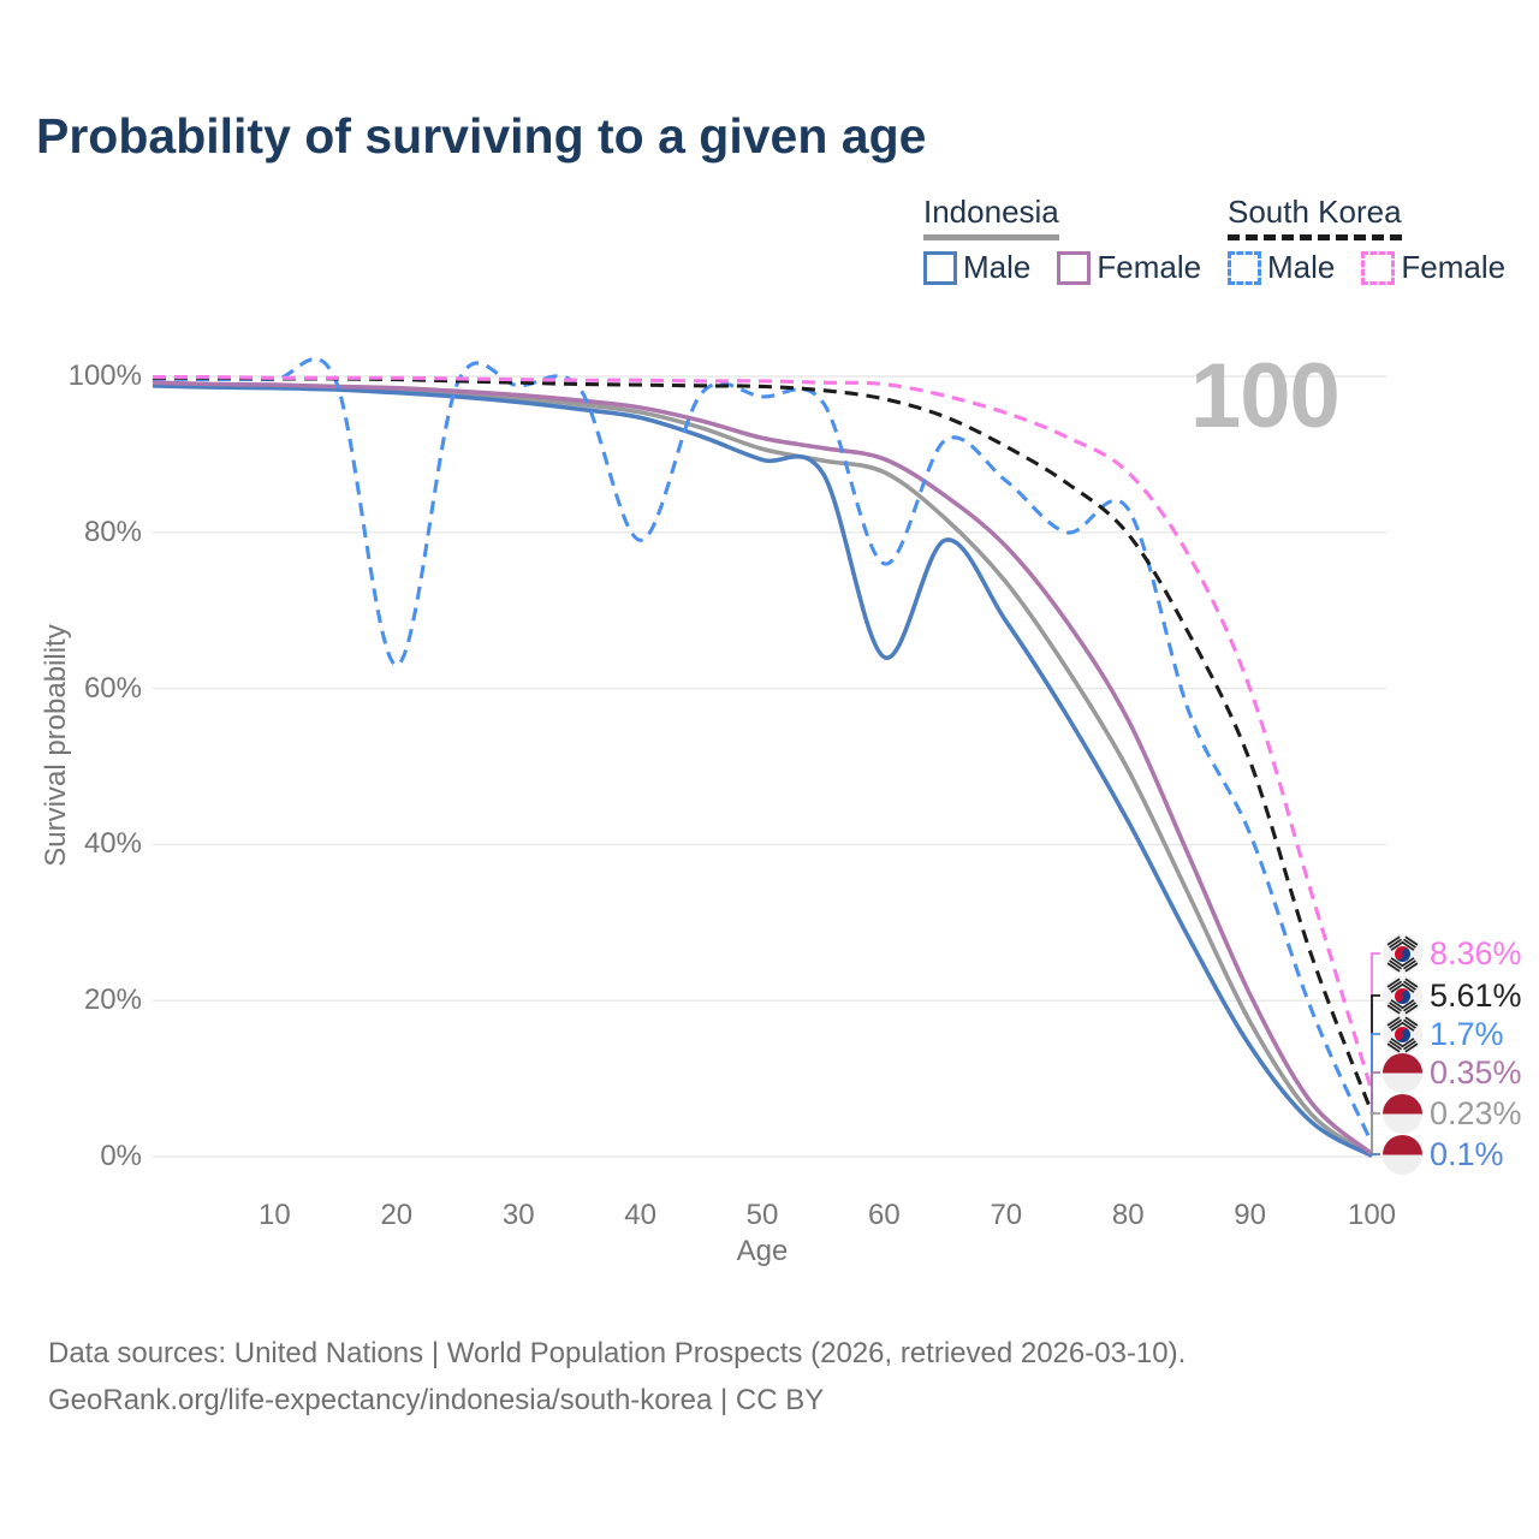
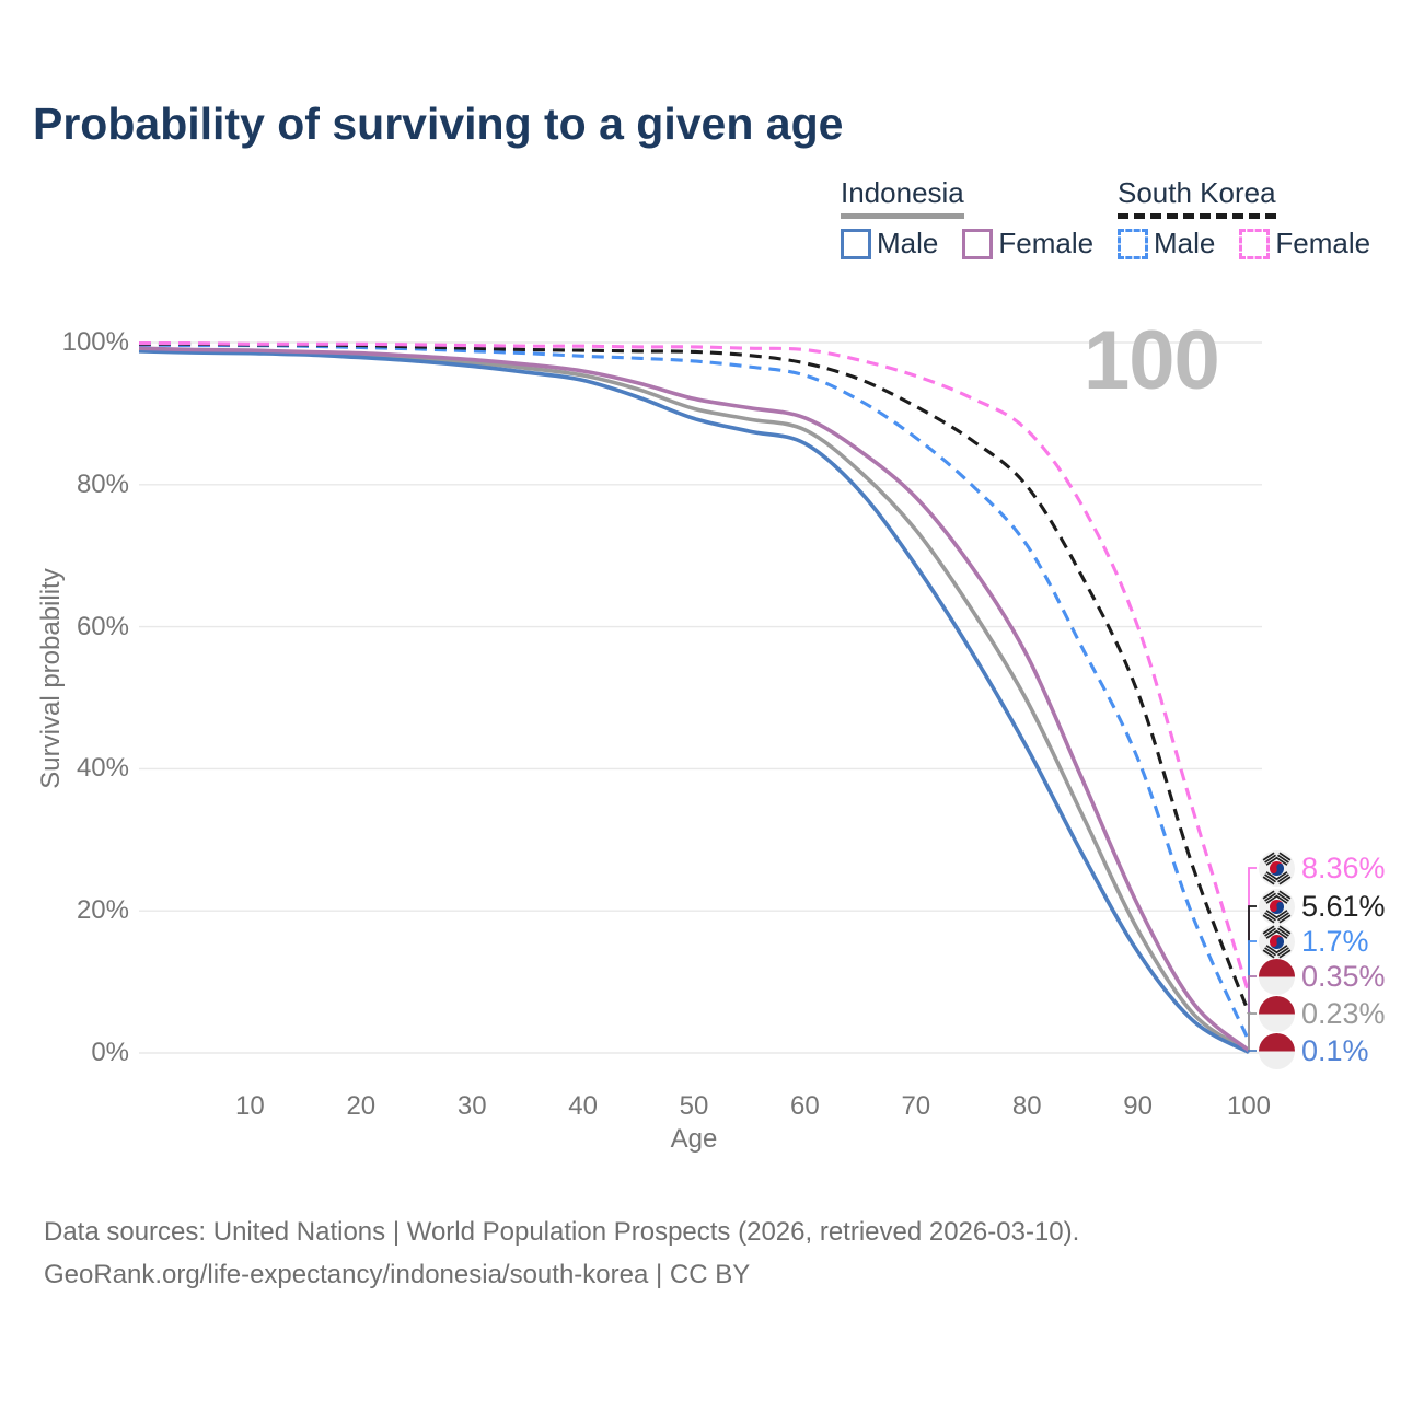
South Korea Male/20: 63% -> 99%
South Korea Male/40: 79% -> 98%
Indonesia Male/60: 64% -> 86%
South Korea Male/60: 76% -> 95%
South Korea Male/80: 83% -> 72%
